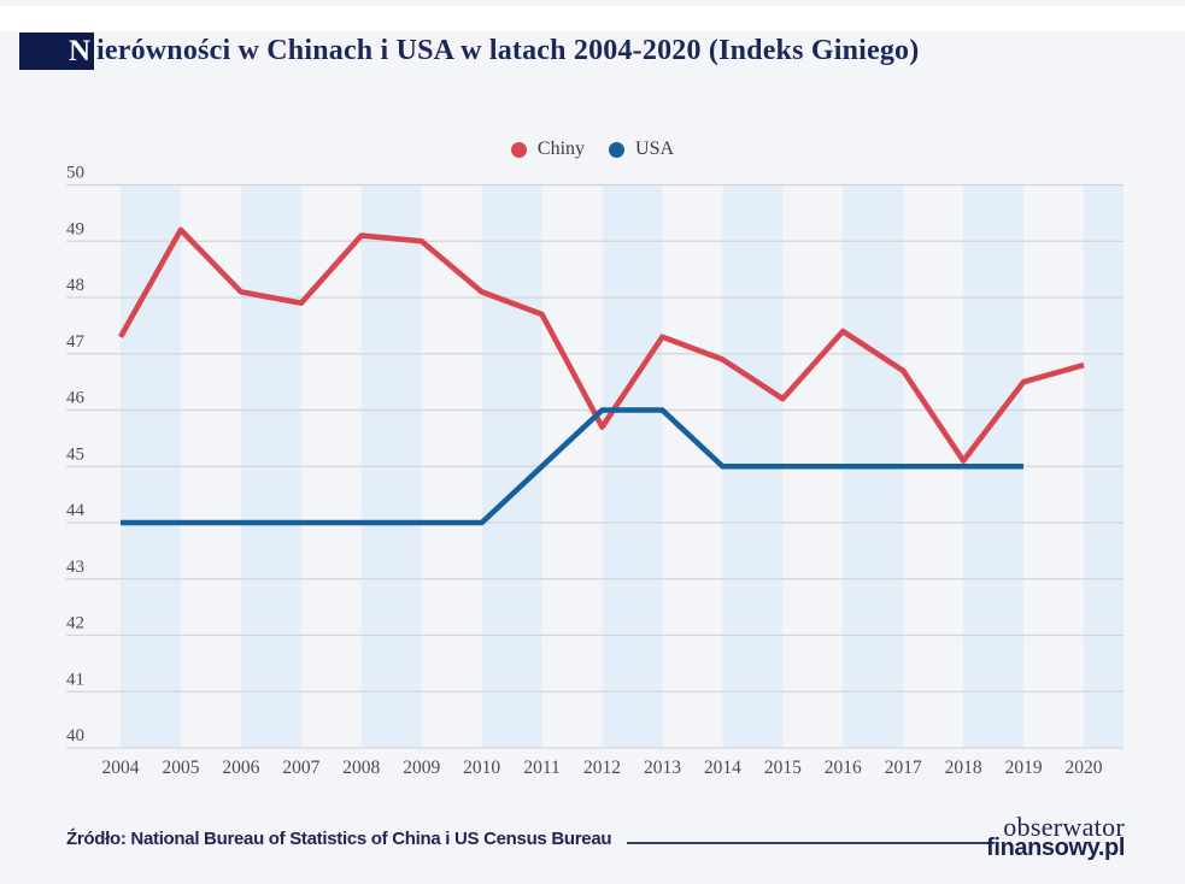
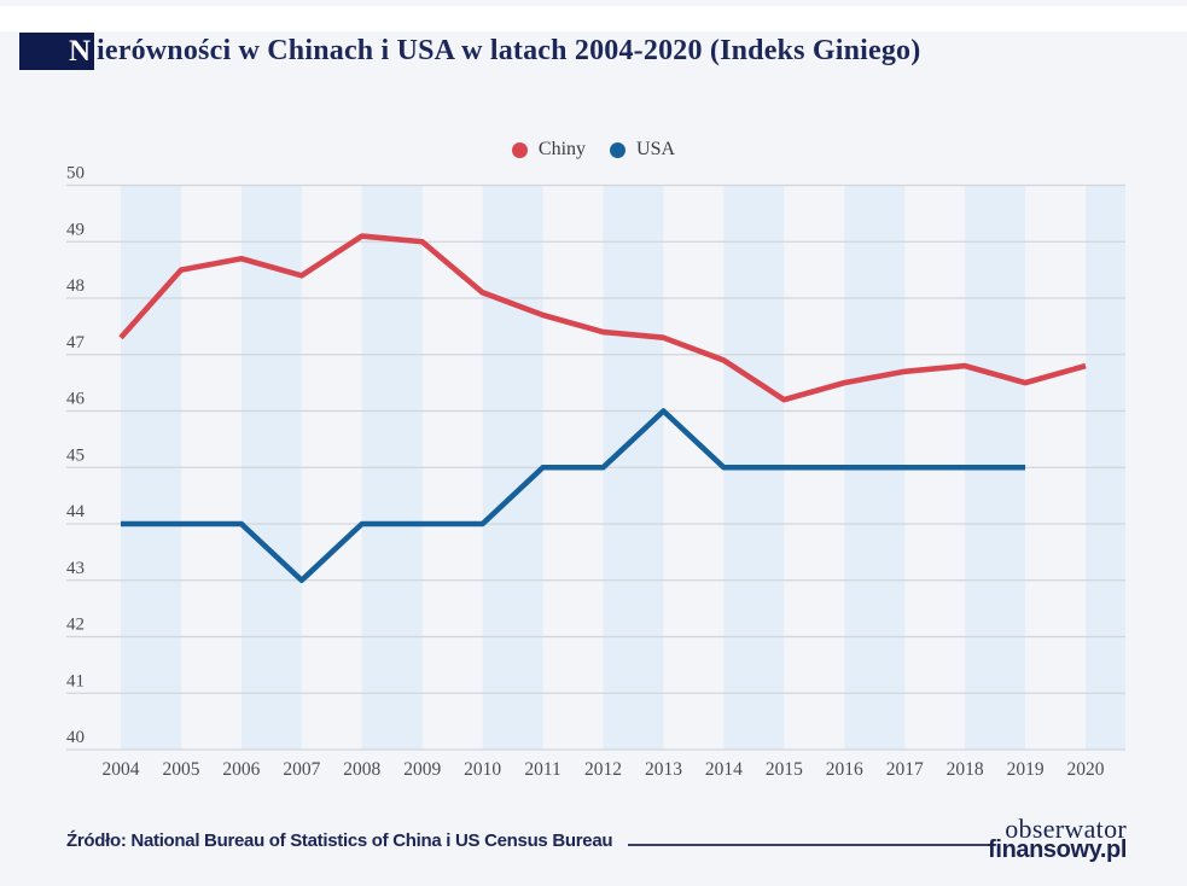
Chiny/2005: 49.2 -> 48.5
Chiny/2006: 48.1 -> 48.7
Chiny/2007: 47.9 -> 48.4
USA/2007: 44 -> 43
Chiny/2012: 45.7 -> 47.4
USA/2012: 46 -> 45
Chiny/2016: 47.4 -> 46.5
Chiny/2018: 45.1 -> 46.8
